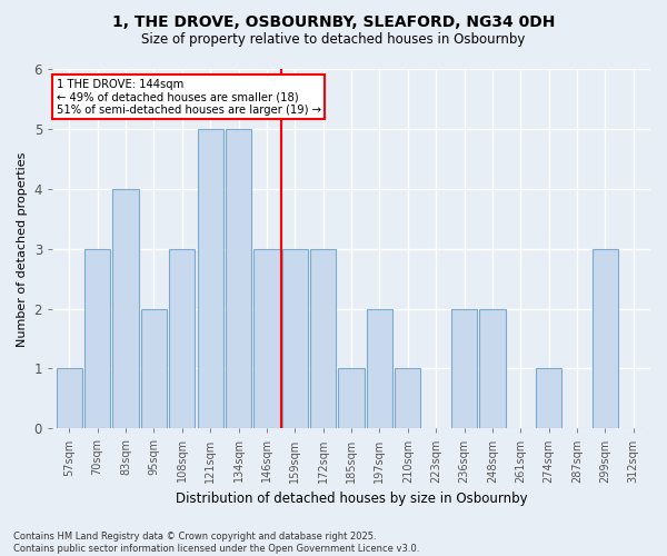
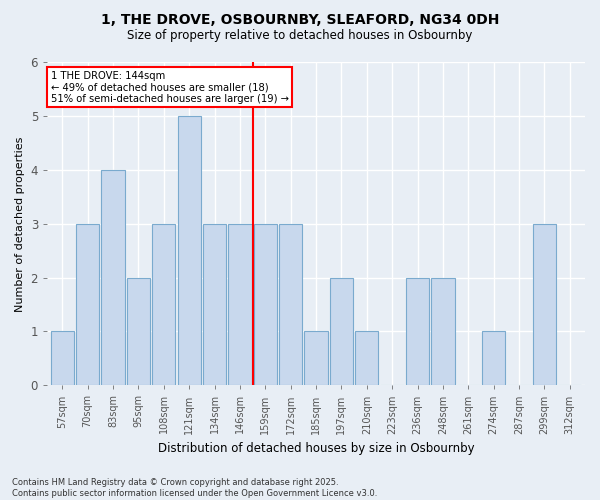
134sqm: 5 -> 3
